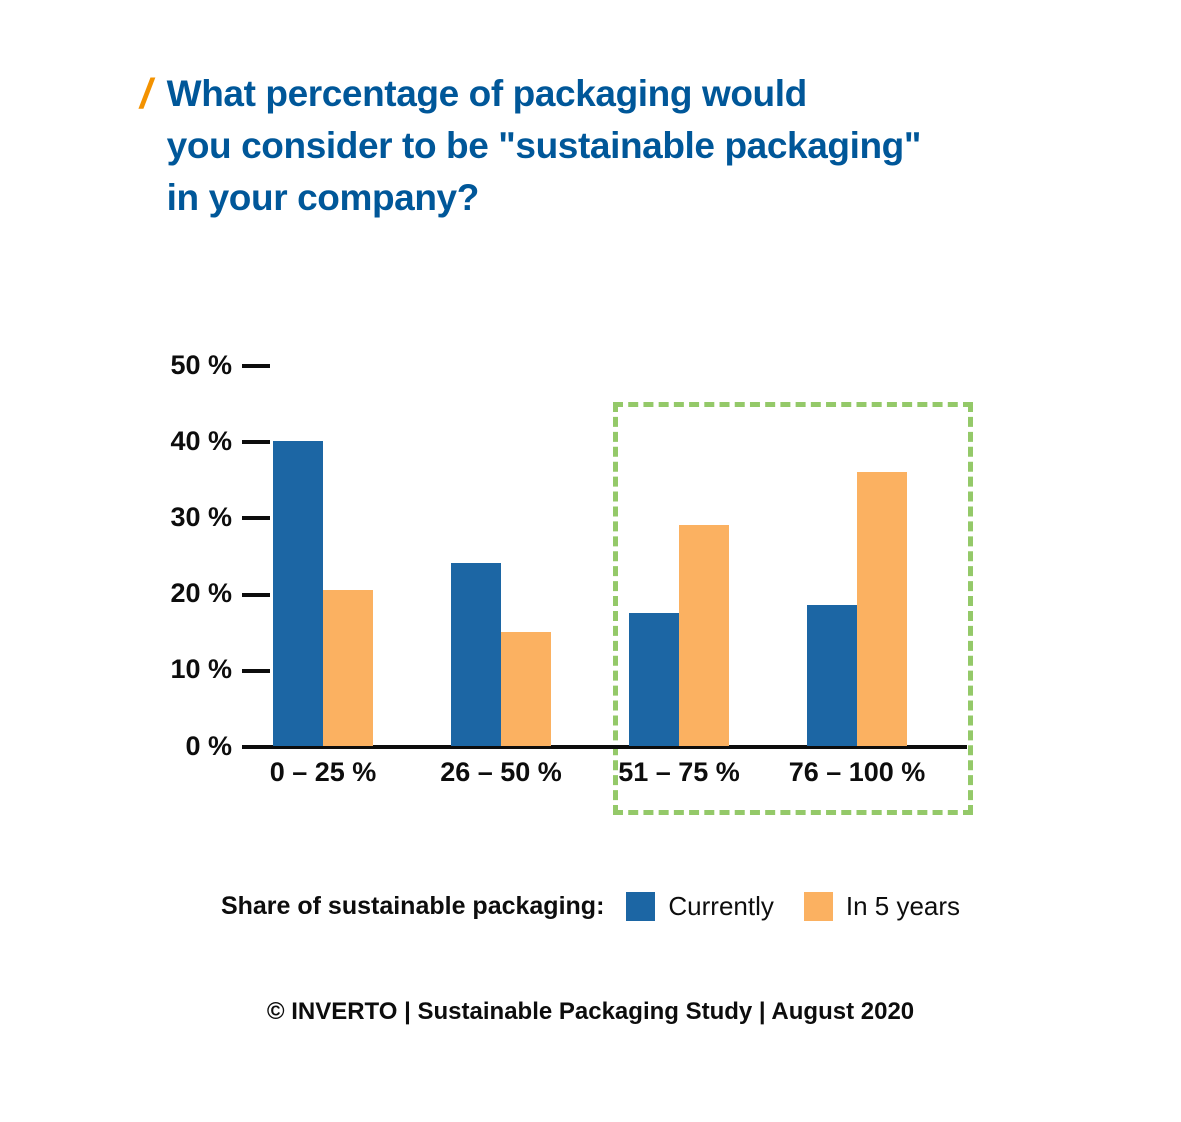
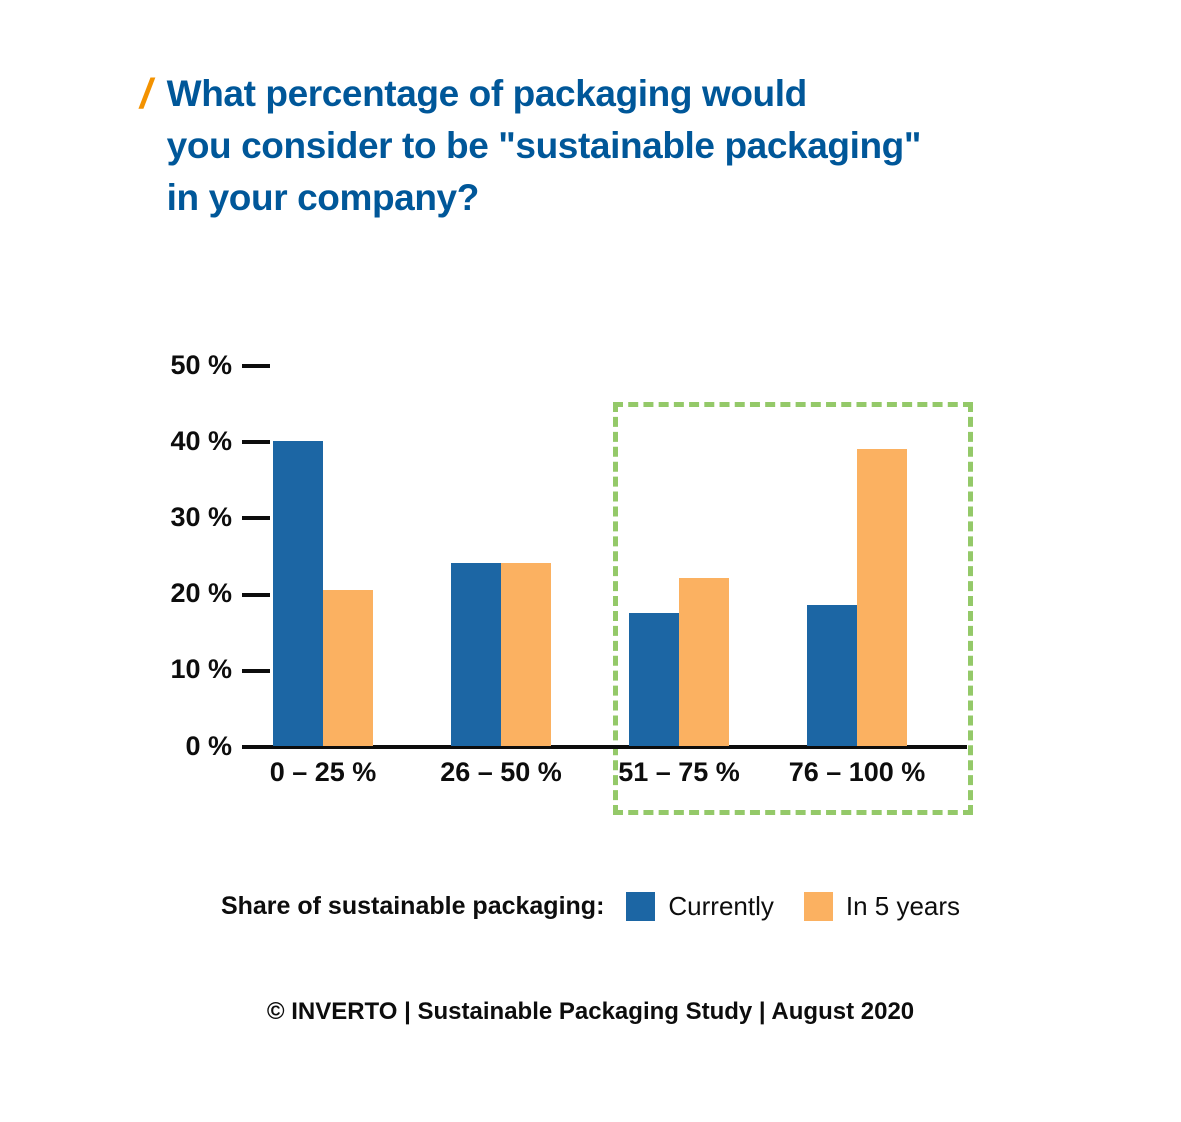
In 5 years/26 – 50 %: 15% -> 24%
In 5 years/51 – 75 %: 29% -> 22%
In 5 years/76 – 100 %: 36% -> 39%
